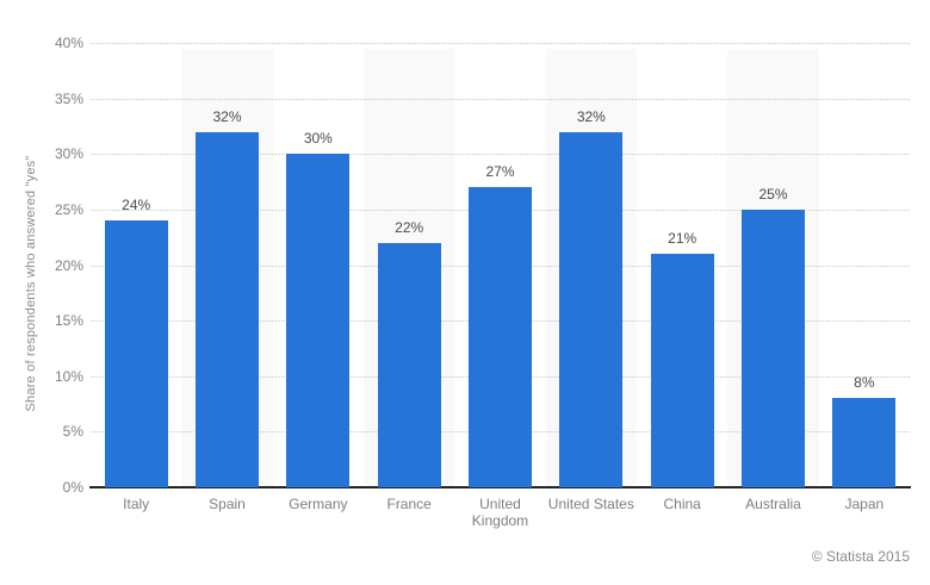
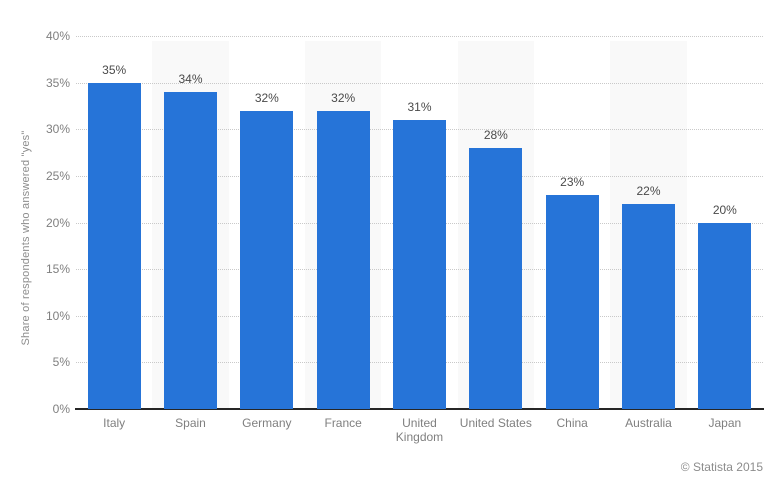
Italy: 24% -> 35%
Spain: 32% -> 34%
Germany: 30% -> 32%
France: 22% -> 32%
United Kingdom: 27% -> 31%
United States: 32% -> 28%
China: 21% -> 23%
Australia: 25% -> 22%
Japan: 8% -> 20%
